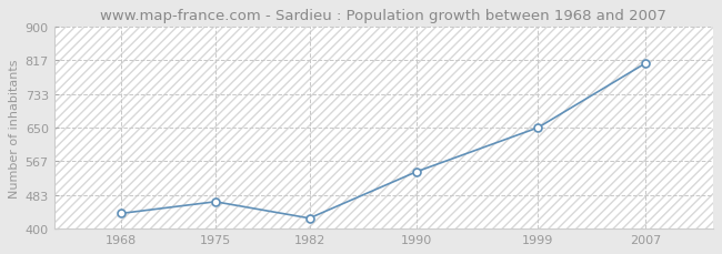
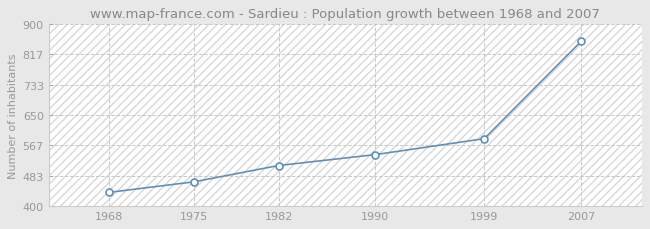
1982: 425 -> 511
1999: 650 -> 585
2007: 810 -> 853
